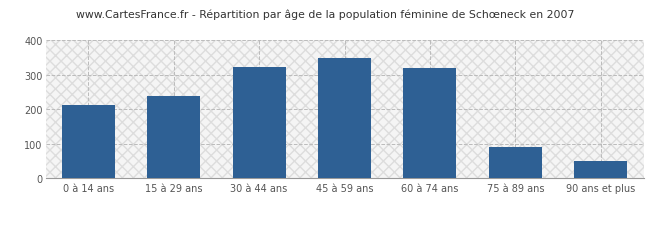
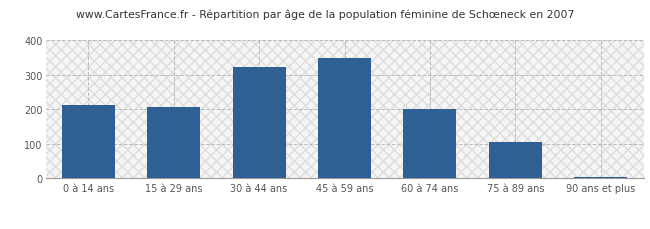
15 à 29 ans: 240 -> 206
60 à 74 ans: 320 -> 200
75 à 89 ans: 90 -> 106
90 ans et plus: 50 -> 5
